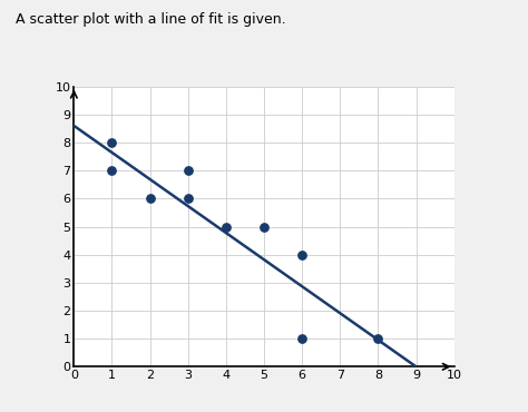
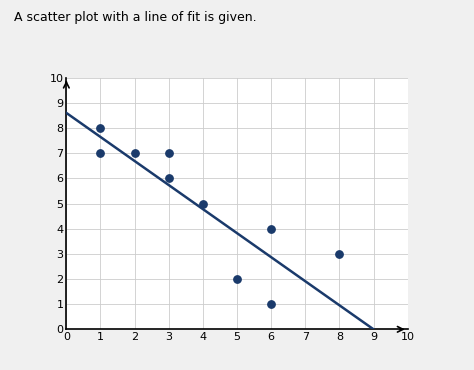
2: 6 -> 7
5: 5 -> 2
8: 1 -> 3
